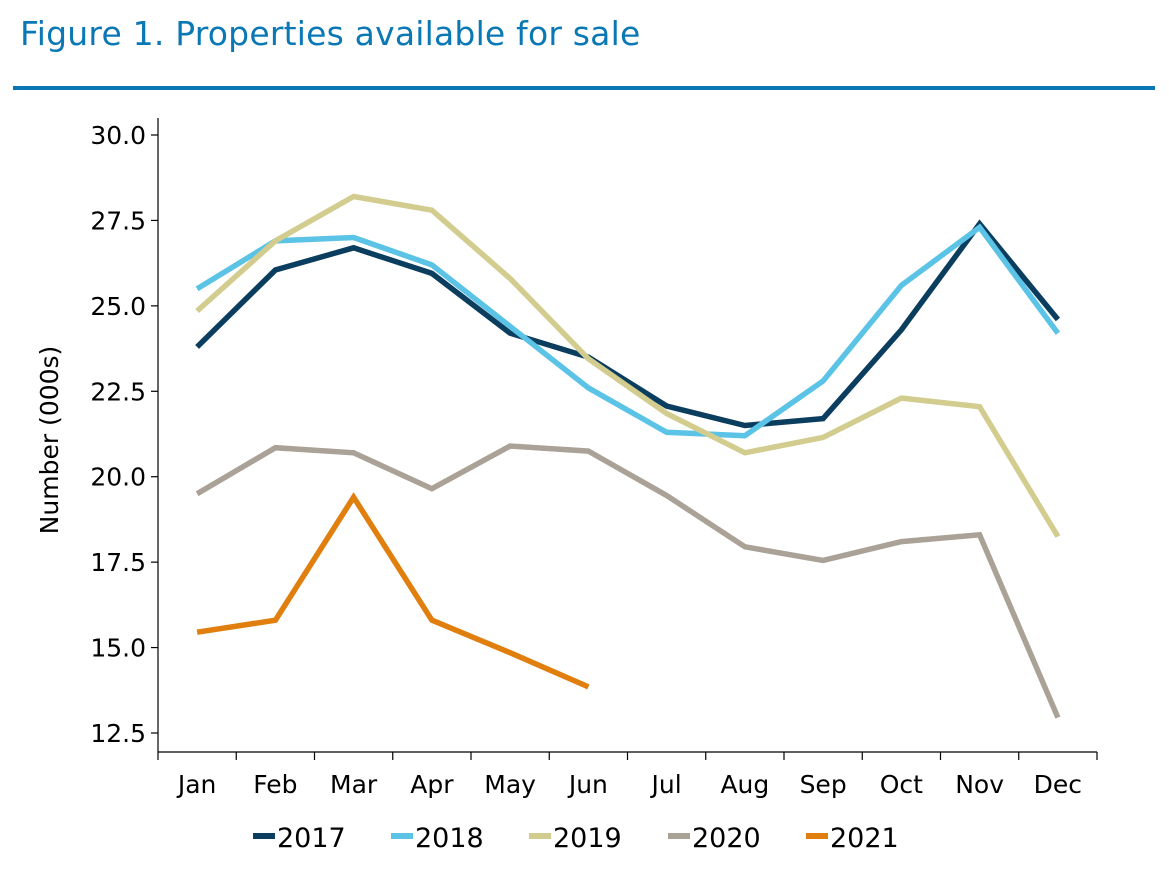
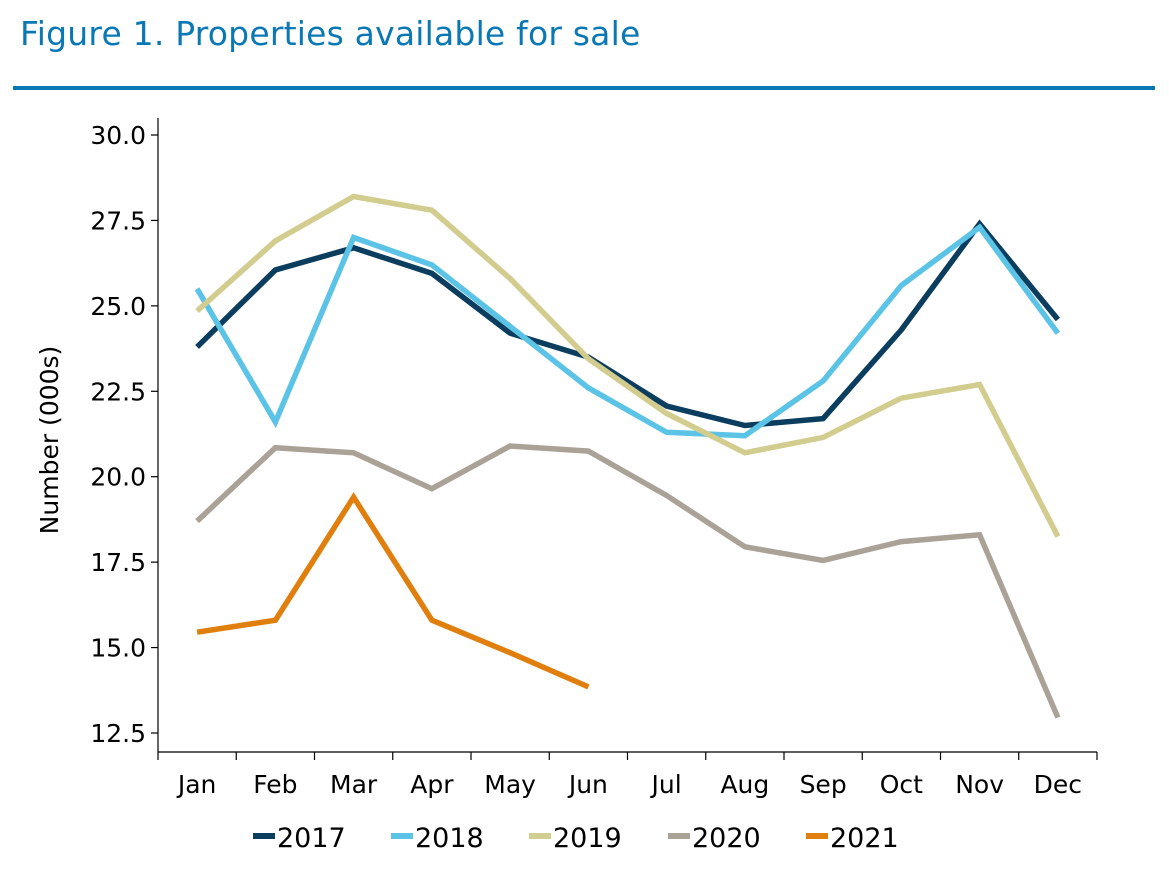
2020/Jan: 19.5 -> 18.7
2018/Feb: 26.9 -> 21.6
2019/Nov: 22.1 -> 22.7
